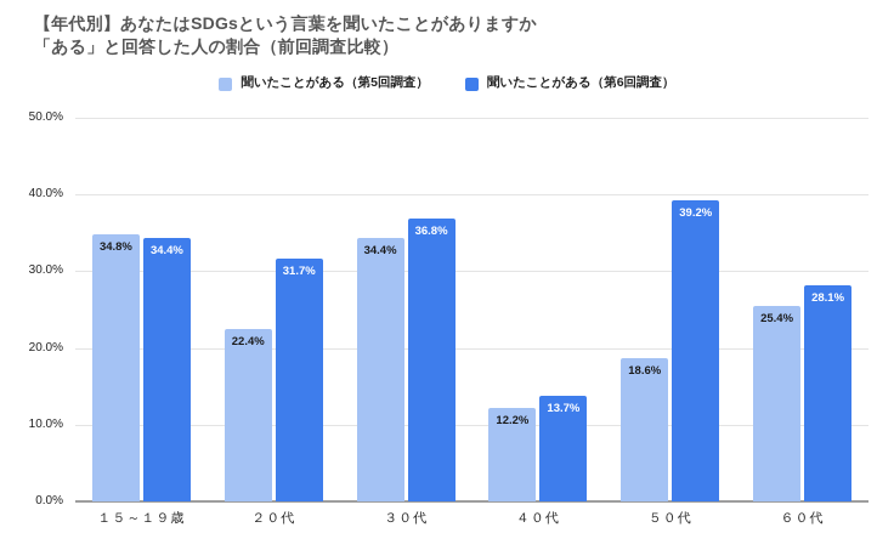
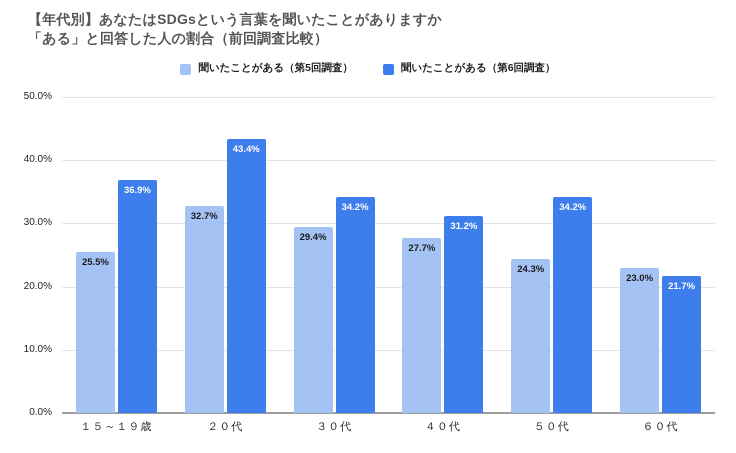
聞いたことがある（第5回調査）/１５～１９歳: 34.8% -> 25.5%
聞いたことがある（第6回調査）/１５～１９歳: 34.4% -> 36.9%
聞いたことがある（第5回調査）/２０代: 22.4% -> 32.7%
聞いたことがある（第6回調査）/２０代: 31.7% -> 43.4%
聞いたことがある（第5回調査）/３０代: 34.4% -> 29.4%
聞いたことがある（第6回調査）/３０代: 36.8% -> 34.2%
聞いたことがある（第5回調査）/４０代: 12.2% -> 27.7%
聞いたことがある（第6回調査）/４０代: 13.7% -> 31.2%
聞いたことがある（第5回調査）/５０代: 18.6% -> 24.3%
聞いたことがある（第6回調査）/５０代: 39.2% -> 34.2%
聞いたことがある（第5回調査）/６０代: 25.4% -> 23.0%
聞いたことがある（第6回調査）/６０代: 28.1% -> 21.7%
